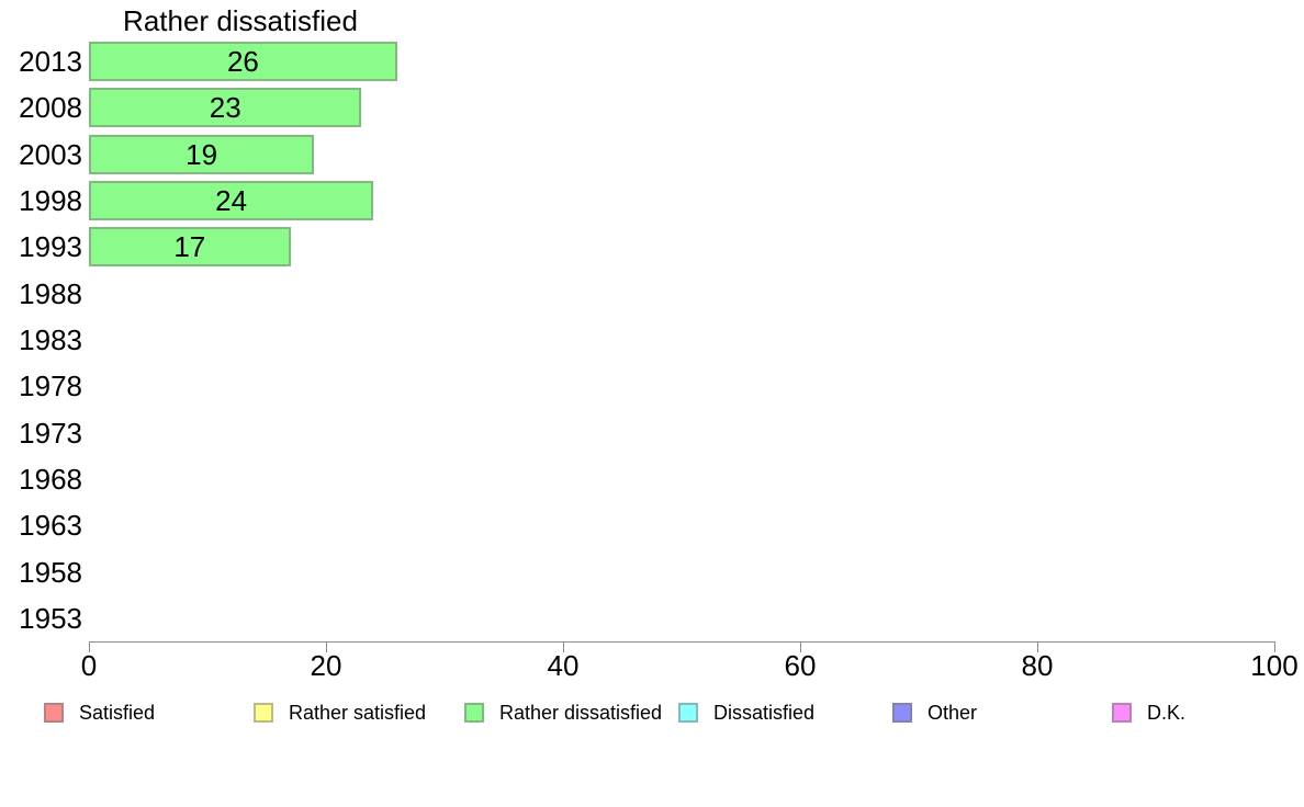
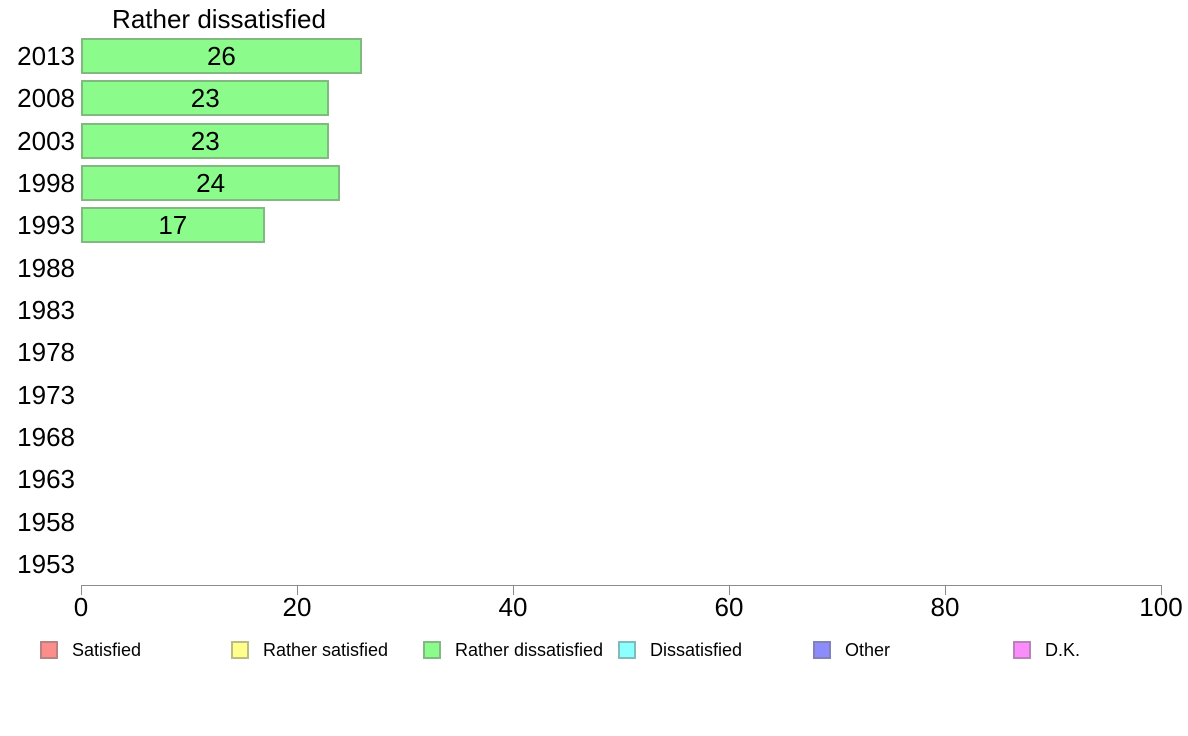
2003: 19 -> 23
